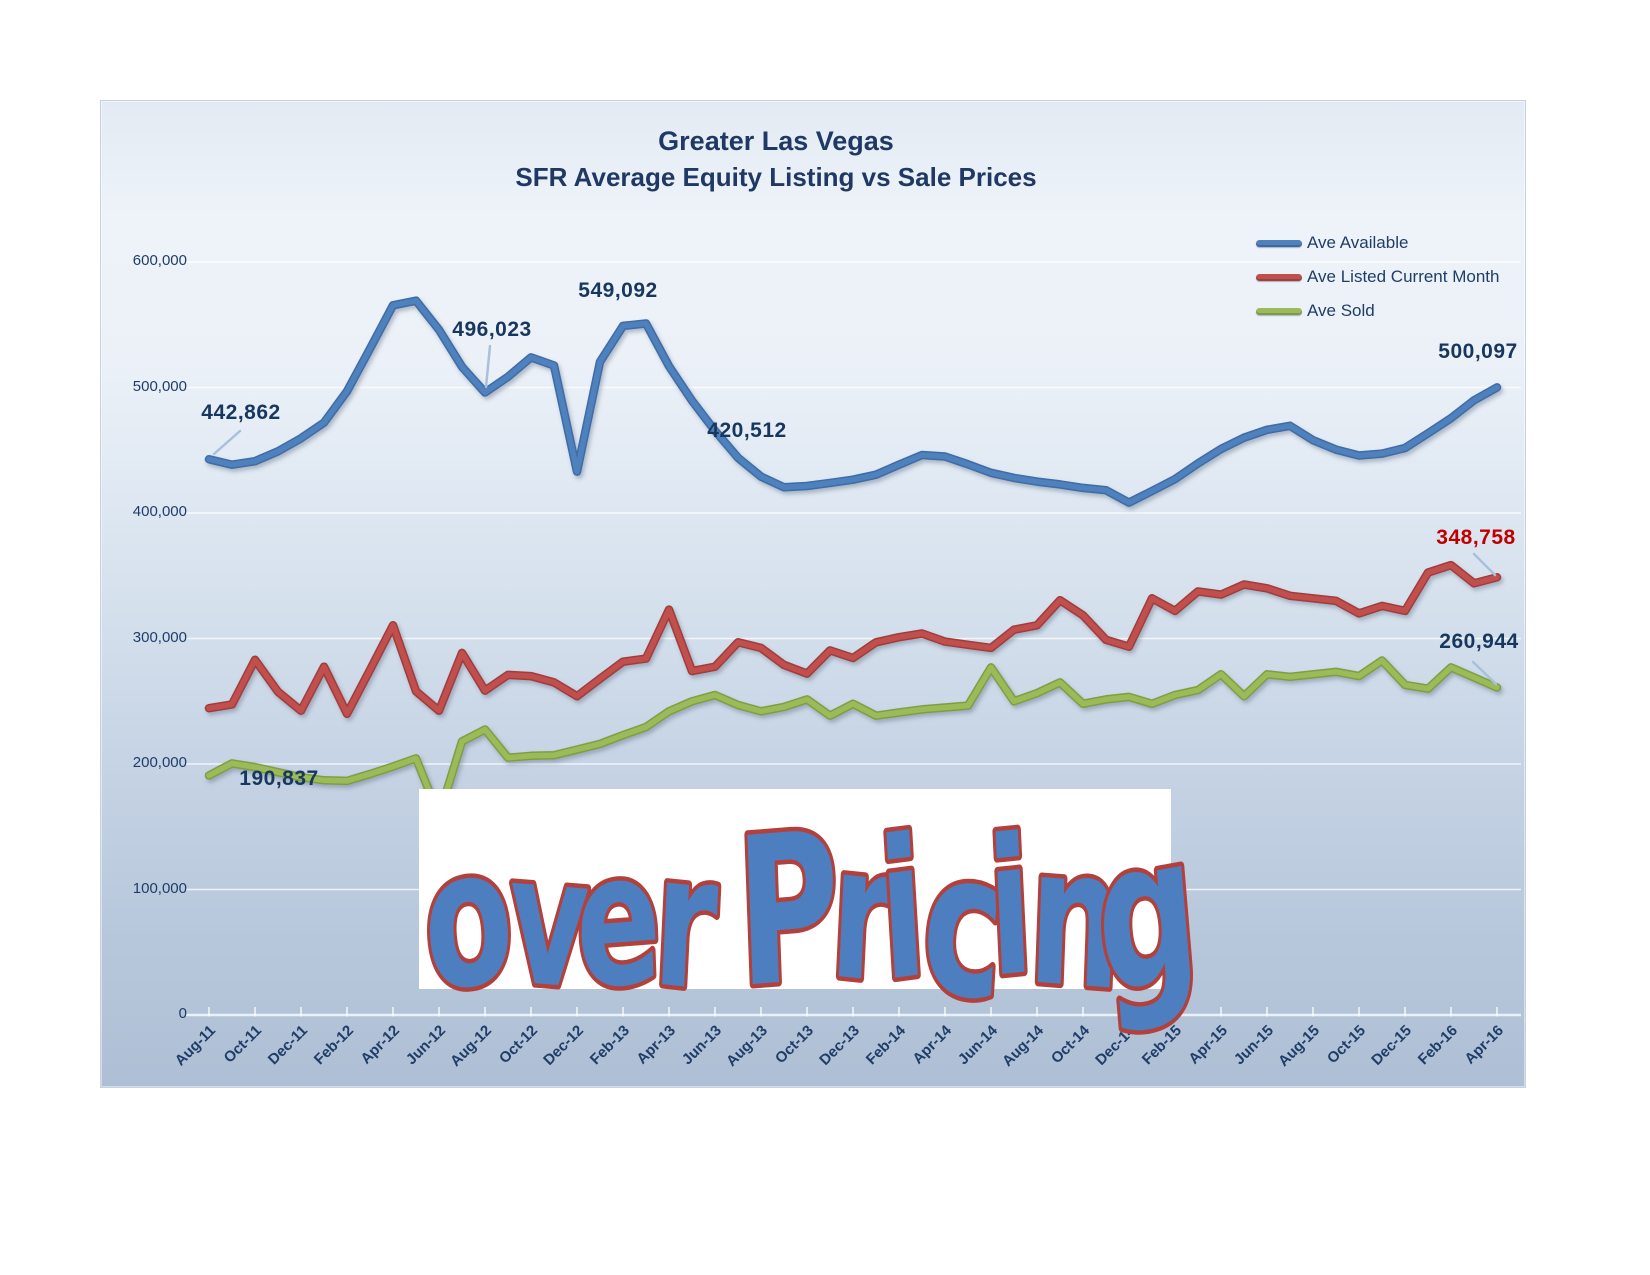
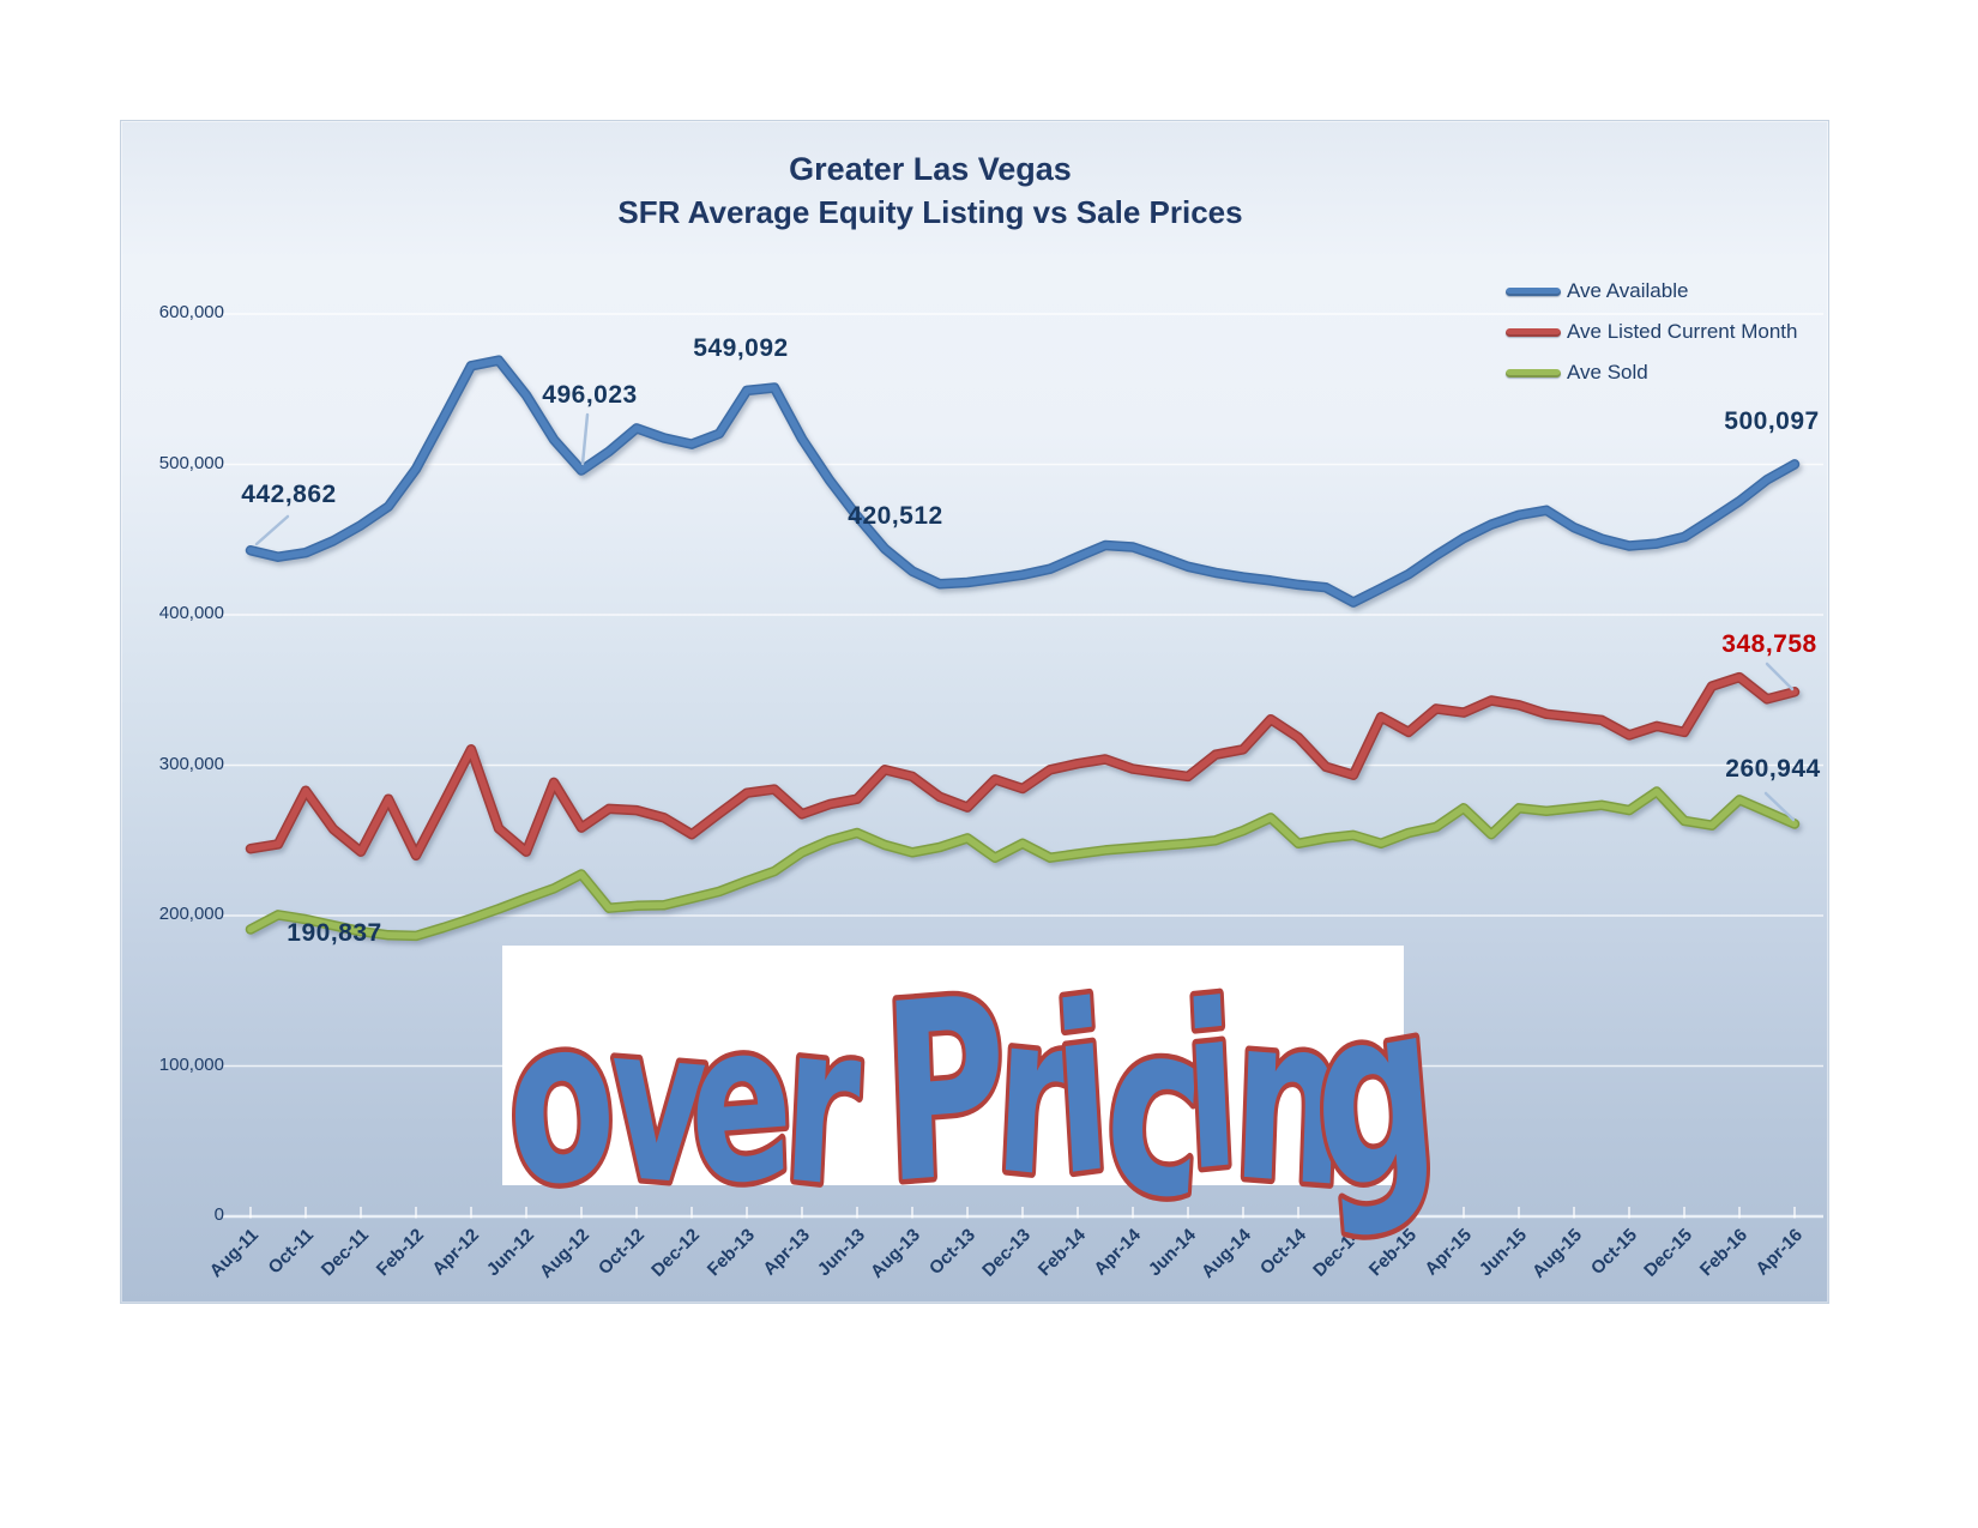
Ave Sold/Jun-12: 159000 -> 212000
Ave Available/Dec-12: 433000 -> 514000
Ave Listed Current Month/Apr-13: 323000 -> 268000
Ave Sold/Jun-14: 277000 -> 248000
